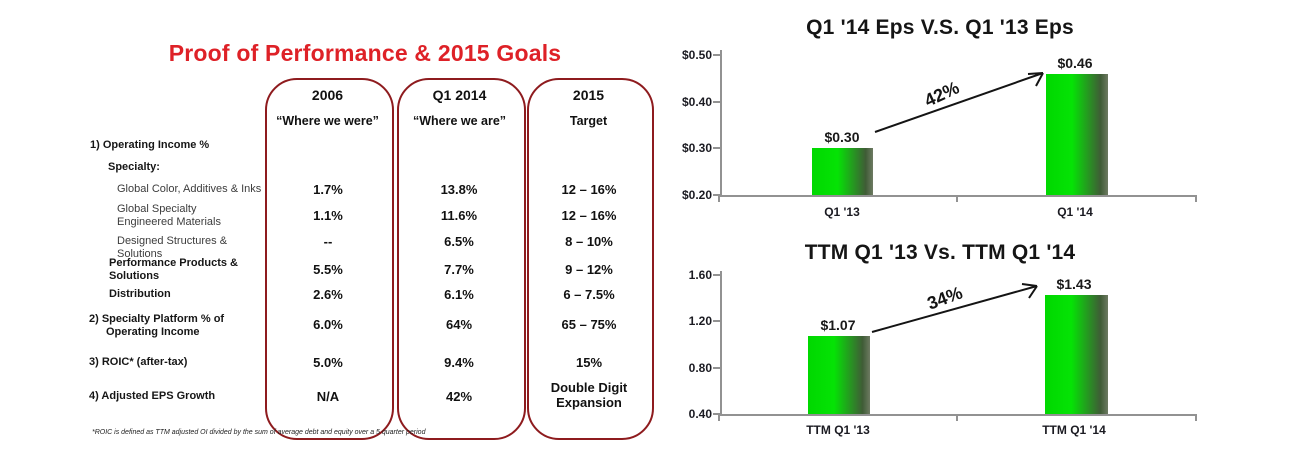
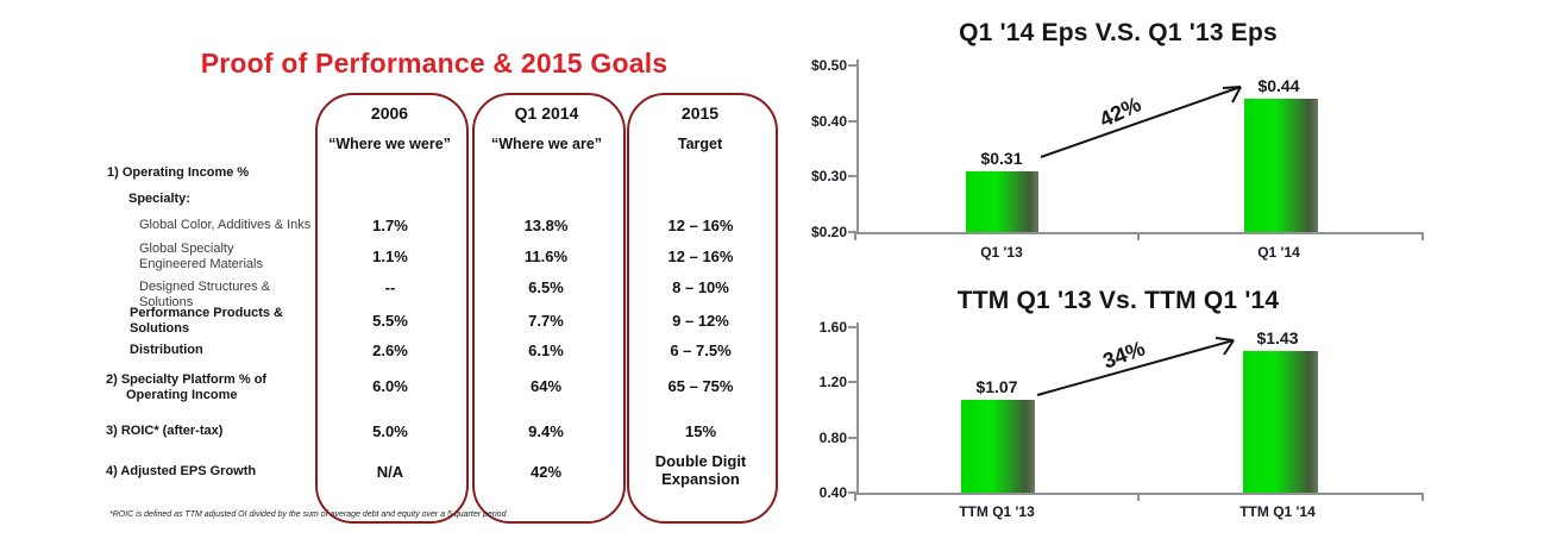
Q1 '14 Eps V.S. Q1 '13 Eps/Q1 '13: $0.30 -> $0.31
Q1 '14 Eps V.S. Q1 '13 Eps/Q1 '14: $0.46 -> $0.44
